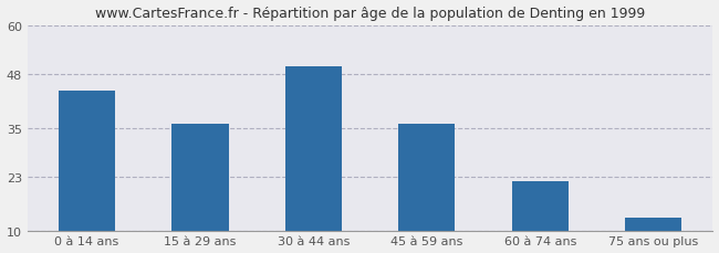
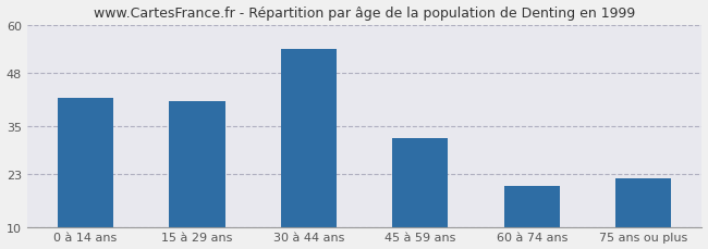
0 à 14 ans: 44 -> 42
15 à 29 ans: 36 -> 41
30 à 44 ans: 50 -> 54
45 à 59 ans: 36 -> 32
60 à 74 ans: 22 -> 20
75 ans ou plus: 13 -> 22
